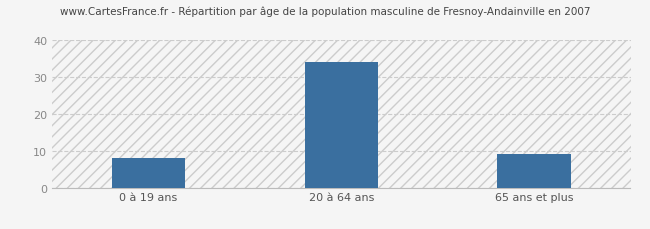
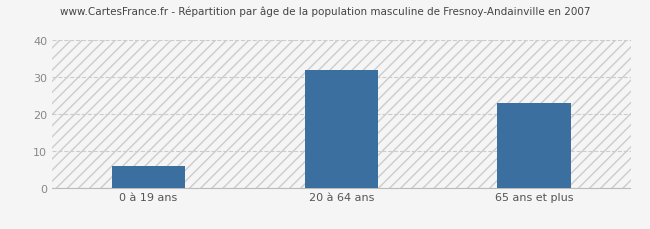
0 à 19 ans: 8 -> 6
20 à 64 ans: 34 -> 32
65 ans et plus: 9 -> 23
